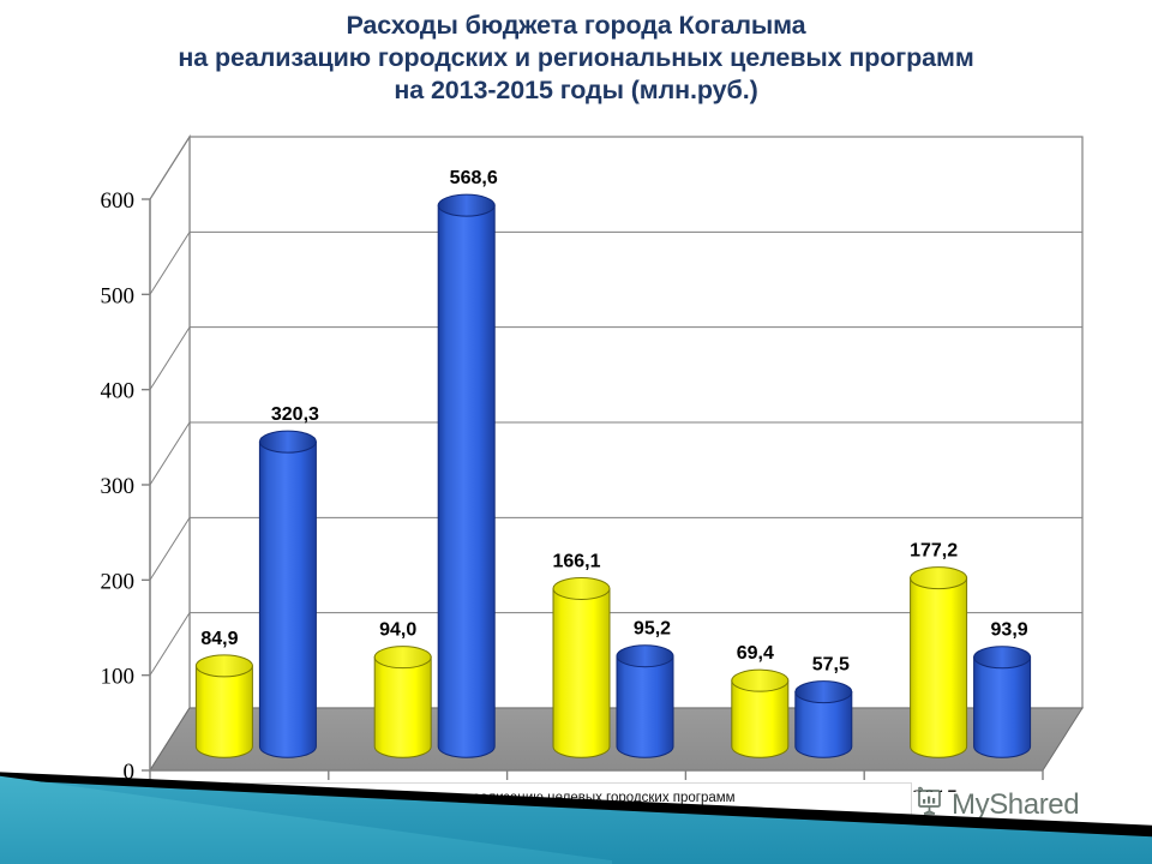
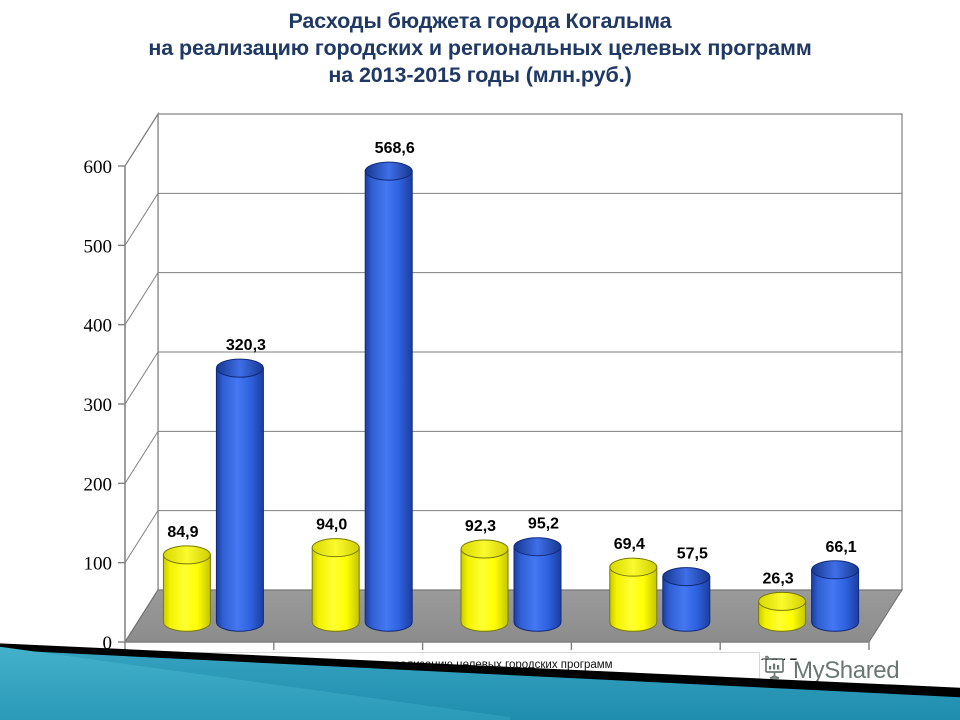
Расходы на реализацию целевых городских программ/2013 год: 166,1 -> 92,3
Расходы на реализацию целевых городских программ/2015 год: 177,2 -> 26,3
Расходы на реализацию целевых региональных программ/2015 год: 93,9 -> 66,1
